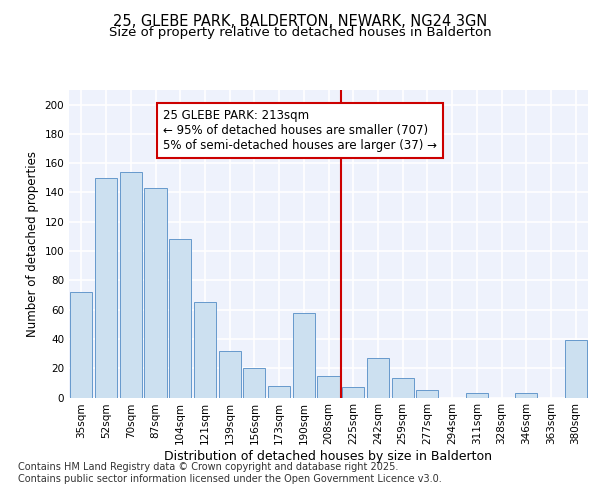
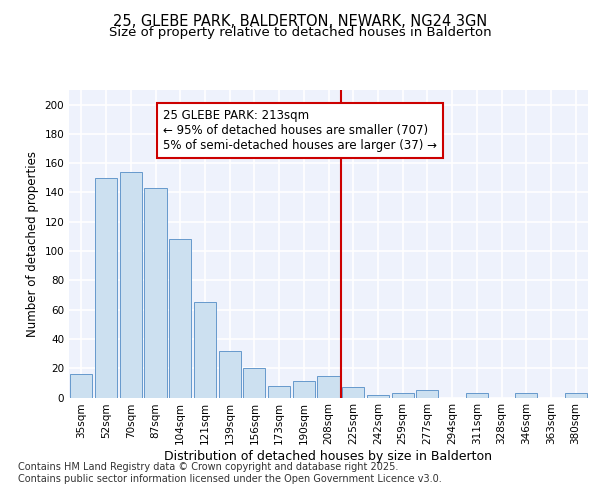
35sqm: 72 -> 16
190sqm: 58 -> 11
242sqm: 27 -> 2
259sqm: 13 -> 3
380sqm: 39 -> 3
